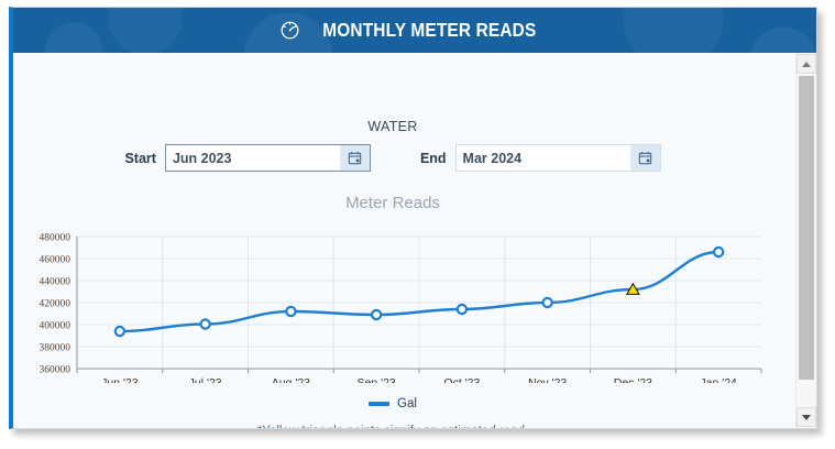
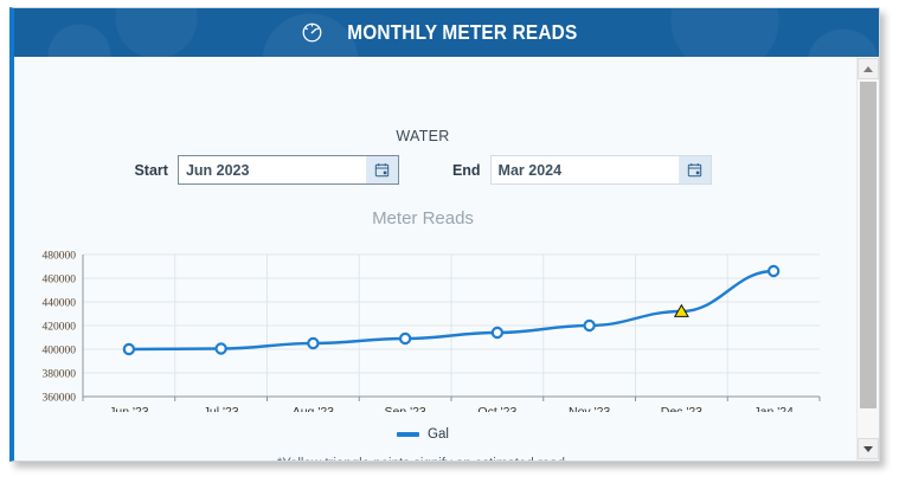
Jun '23: 394000 -> 400000
Aug '23: 412000 -> 405000
